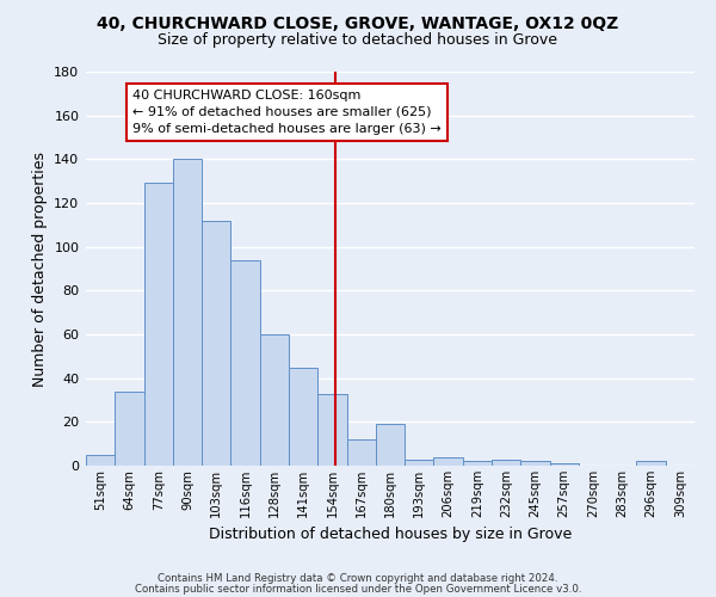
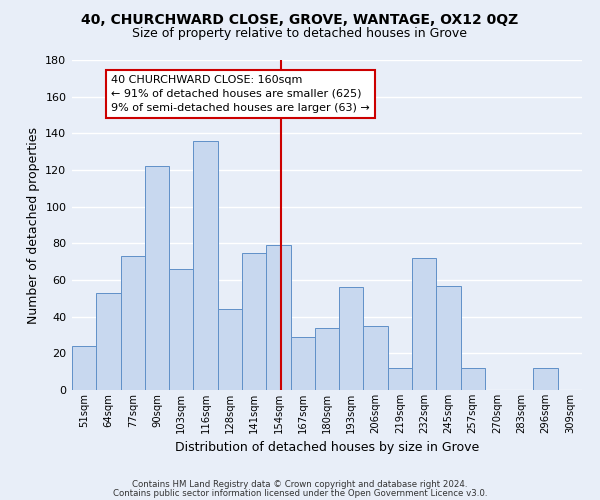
51sqm: 5 -> 24
64sqm: 34 -> 53
77sqm: 129 -> 73
90sqm: 140 -> 122
103sqm: 112 -> 66
116sqm: 94 -> 136
128sqm: 60 -> 44
141sqm: 45 -> 75
154sqm: 33 -> 79
167sqm: 12 -> 29
180sqm: 19 -> 34
193sqm: 3 -> 56
206sqm: 4 -> 35
219sqm: 2 -> 12
232sqm: 3 -> 72
245sqm: 2 -> 57
257sqm: 1 -> 12
296sqm: 2 -> 12
